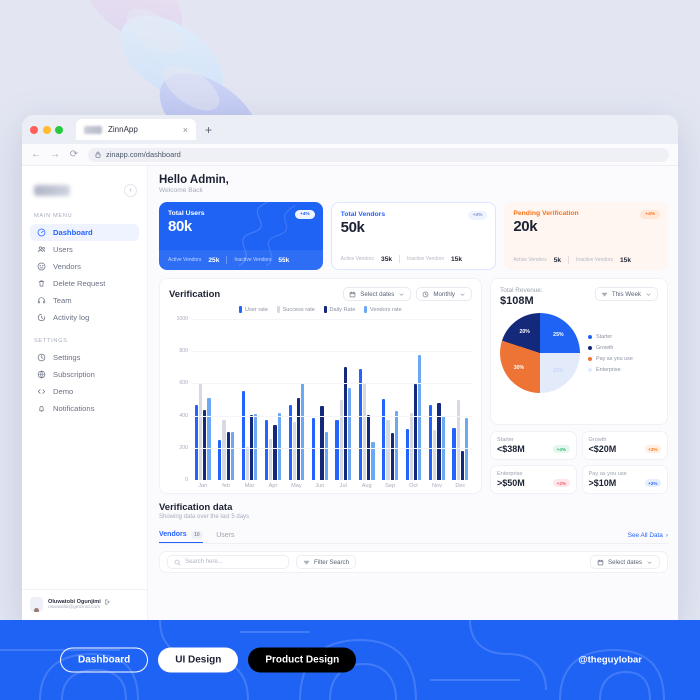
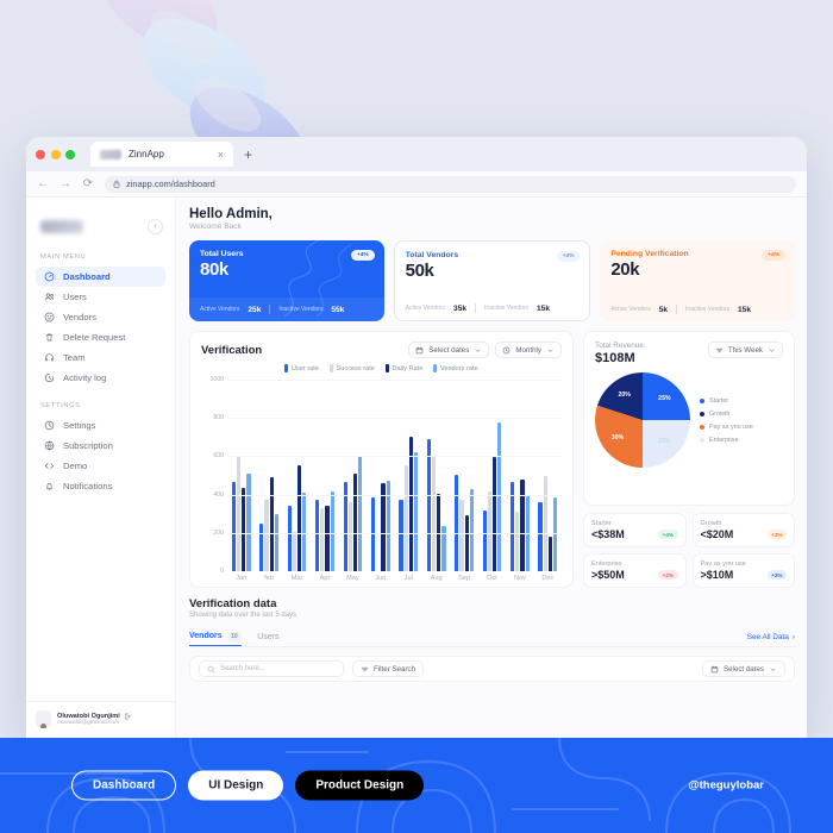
Daily Rate/feb: 300 -> 490
User rate/Mar: 550 -> 340
Daily Rate/Mar: 400 -> 550
Success rate/Apr: 250 -> 330
Vendors rate/Jun: 300 -> 470
Success rate/Jul: 500 -> 550
Vendors rate/Jul: 570 -> 620
User rate/Dec: 320 -> 360
